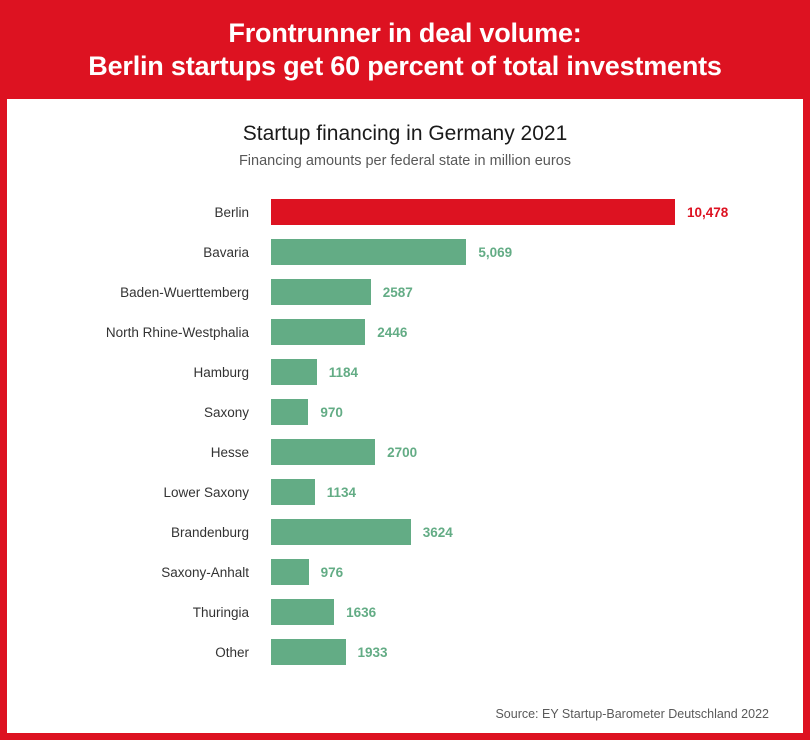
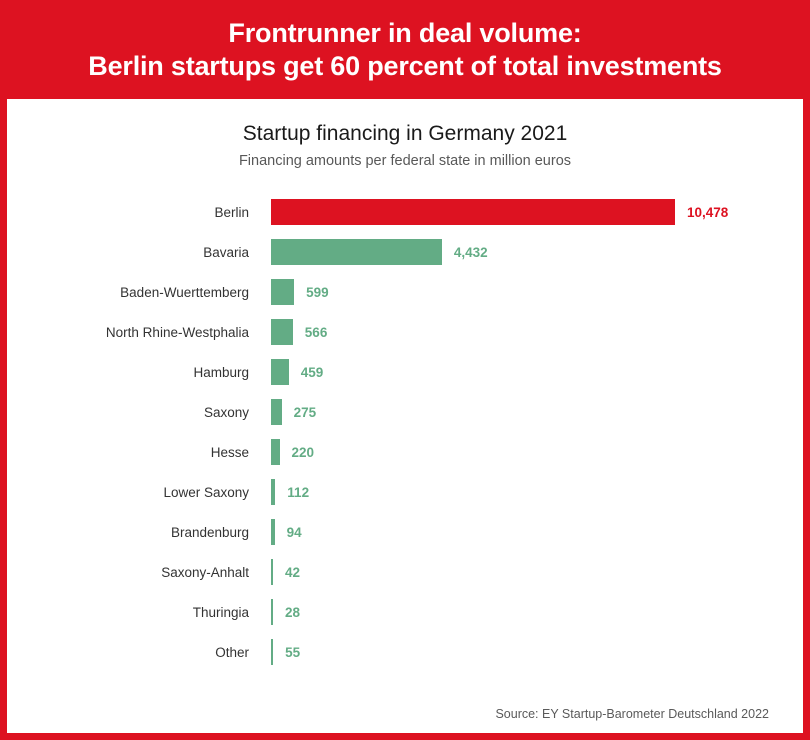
Bavaria: 5,069 -> 4,432
Baden-Wuerttemberg: 2587 -> 599
North Rhine-Westphalia: 2446 -> 566
Hamburg: 1184 -> 459
Saxony: 970 -> 275
Hesse: 2700 -> 220
Lower Saxony: 1134 -> 112
Brandenburg: 3624 -> 94
Saxony-Anhalt: 976 -> 42
Thuringia: 1636 -> 28
Other: 1933 -> 55
